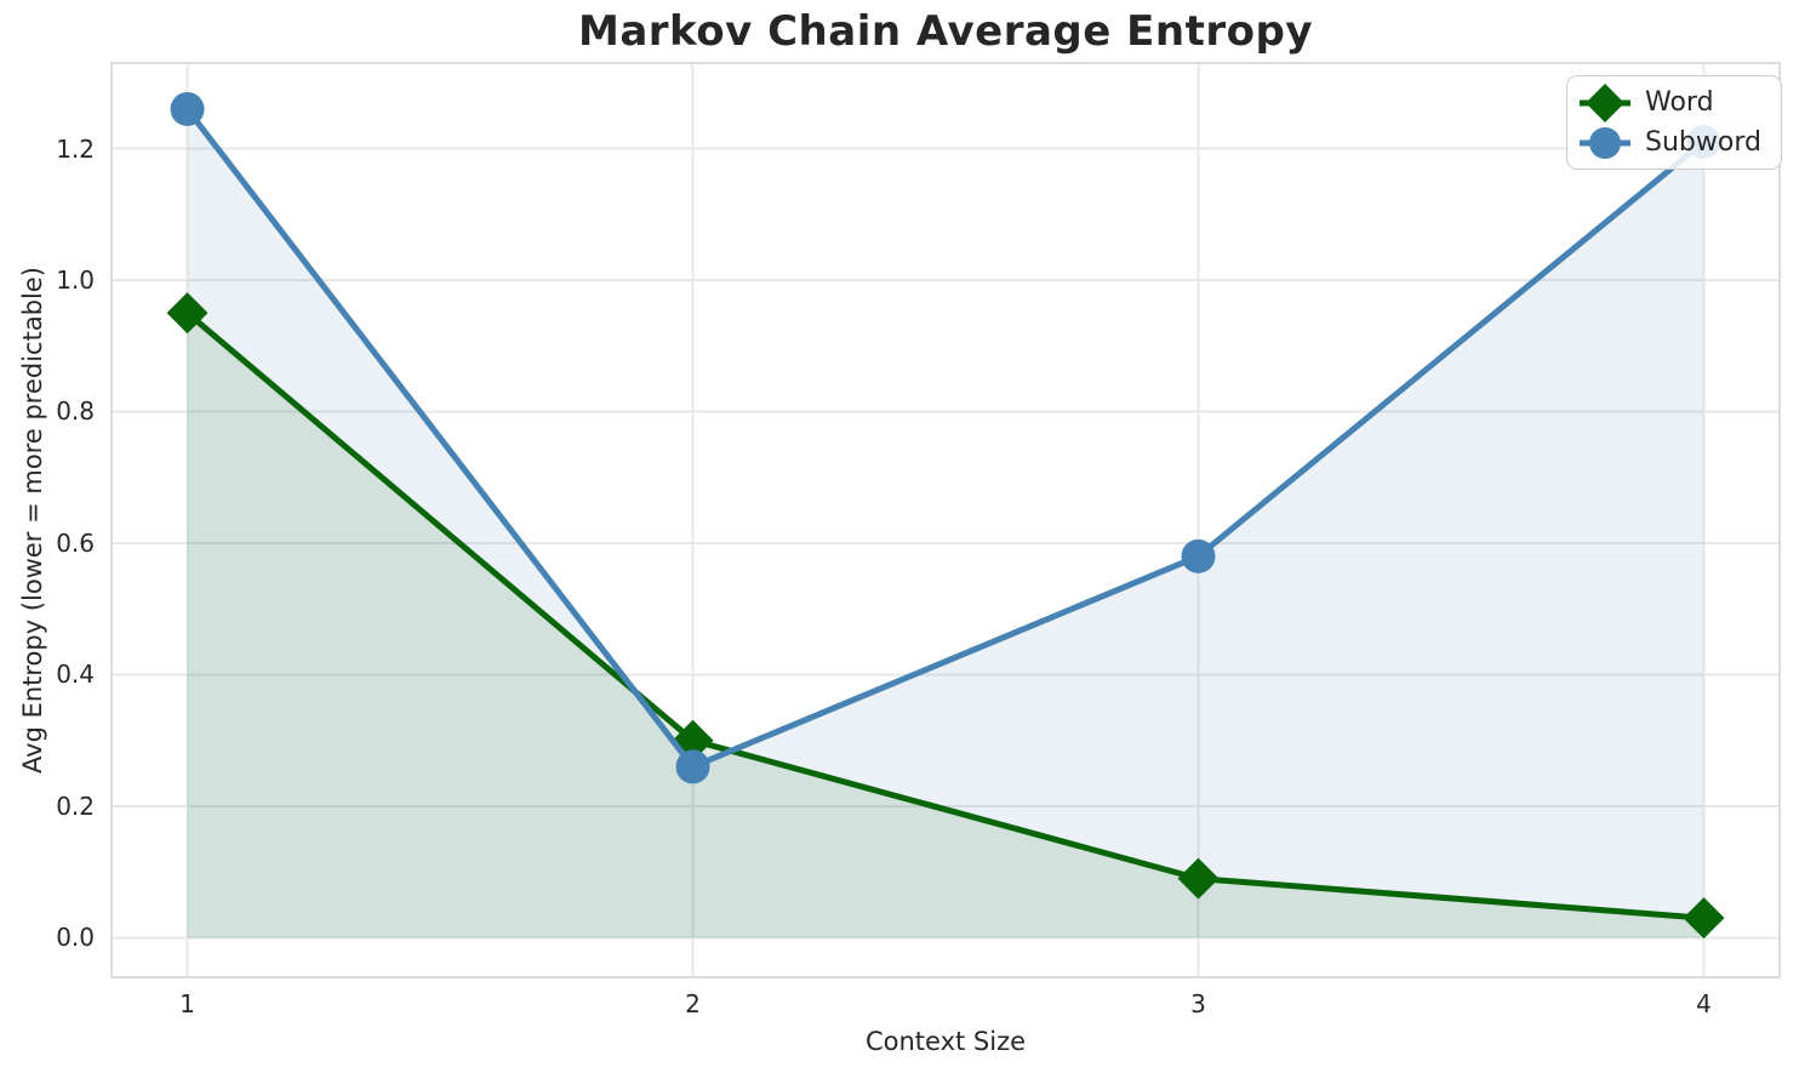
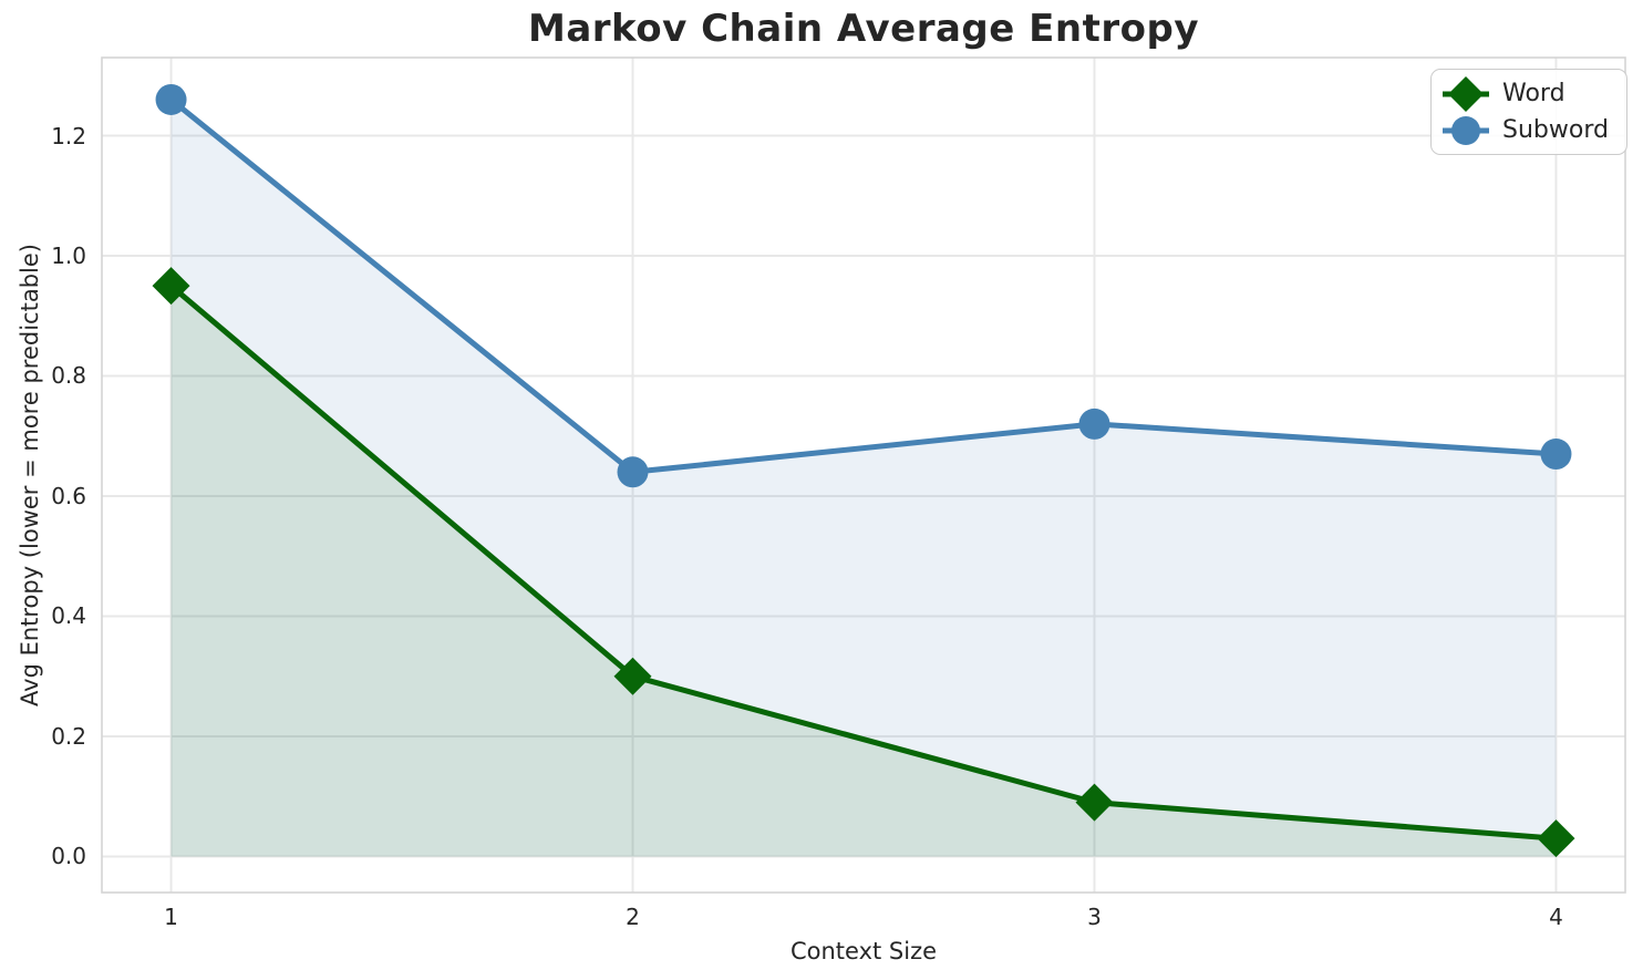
Subword/2: 0.26 -> 0.64
Subword/3: 0.58 -> 0.72
Subword/4: 1.21 -> 0.67
